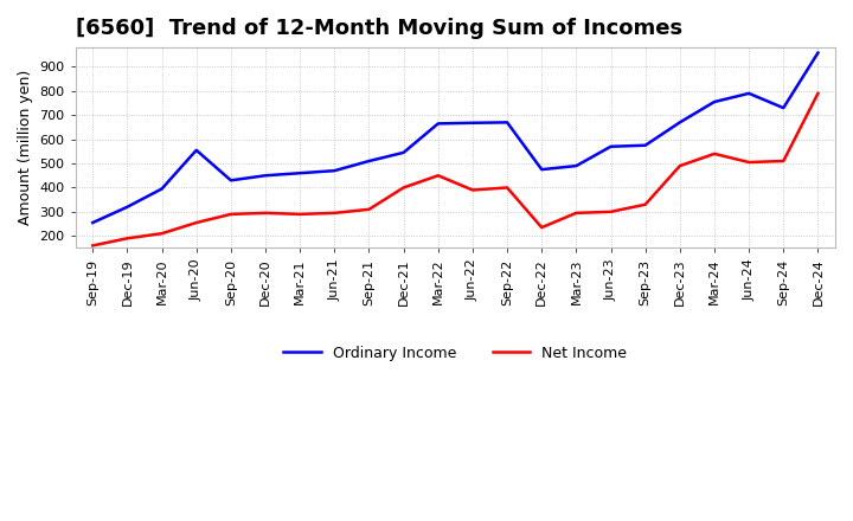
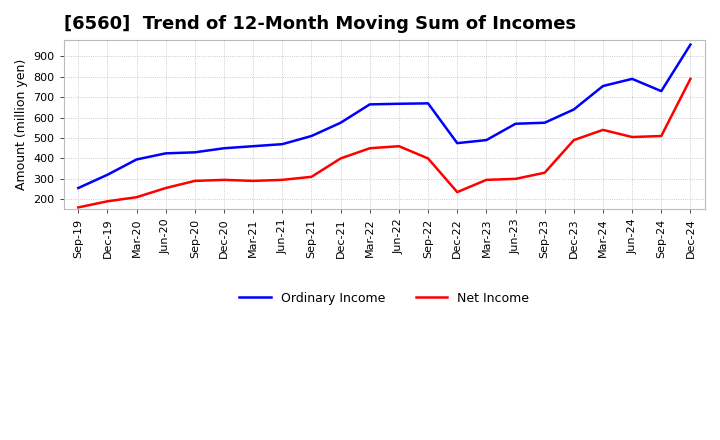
Ordinary Income/Jun-20: 555 -> 425
Ordinary Income/Dec-21: 545 -> 575
Net Income/Jun-22: 390 -> 460
Ordinary Income/Dec-23: 670 -> 640
